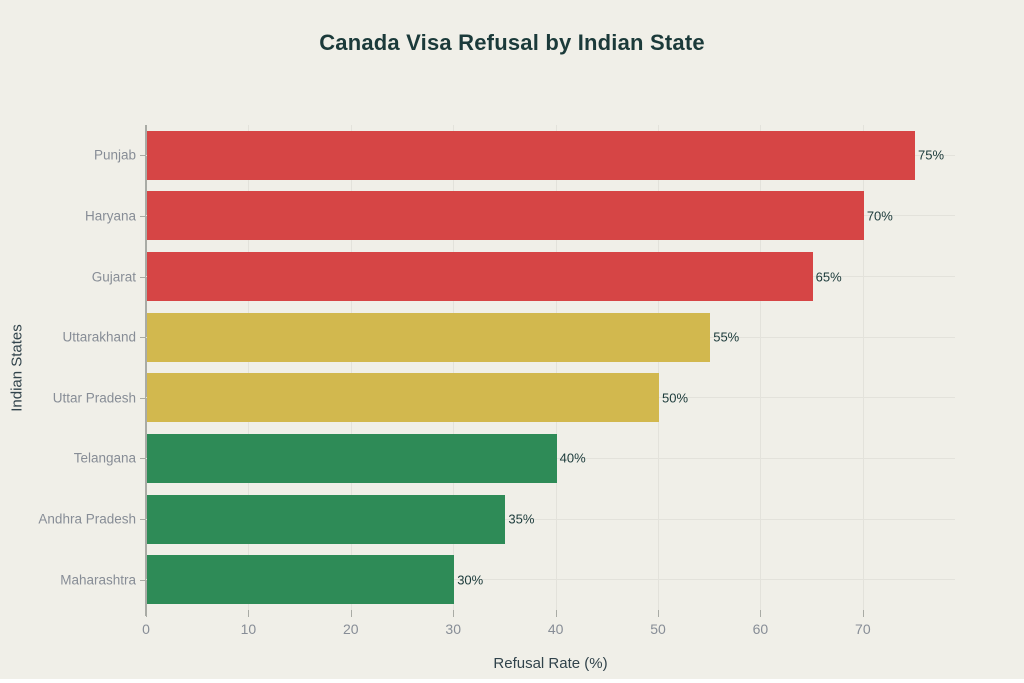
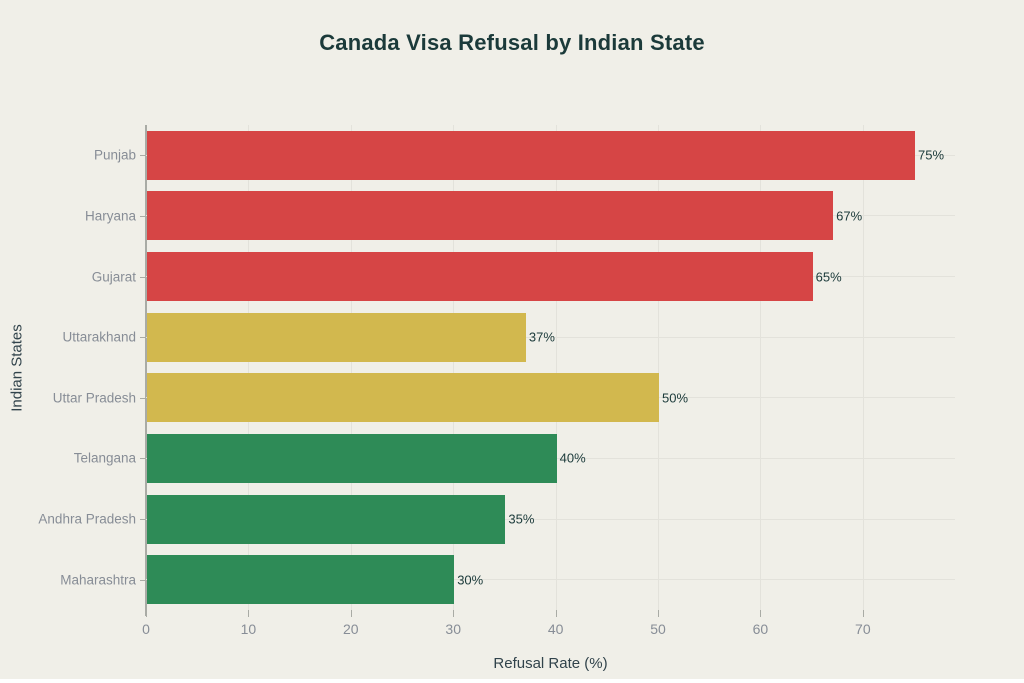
Haryana: 70% -> 67%
Uttarakhand: 55% -> 37%
